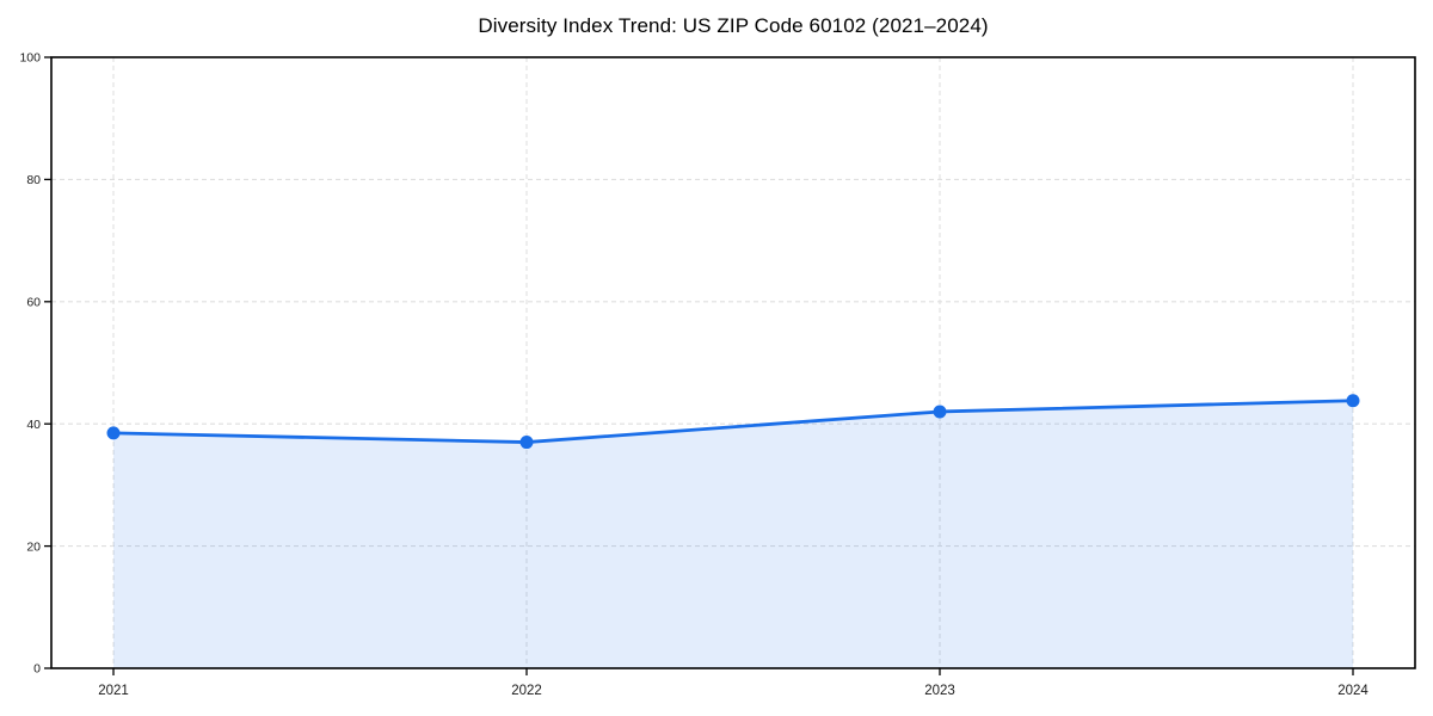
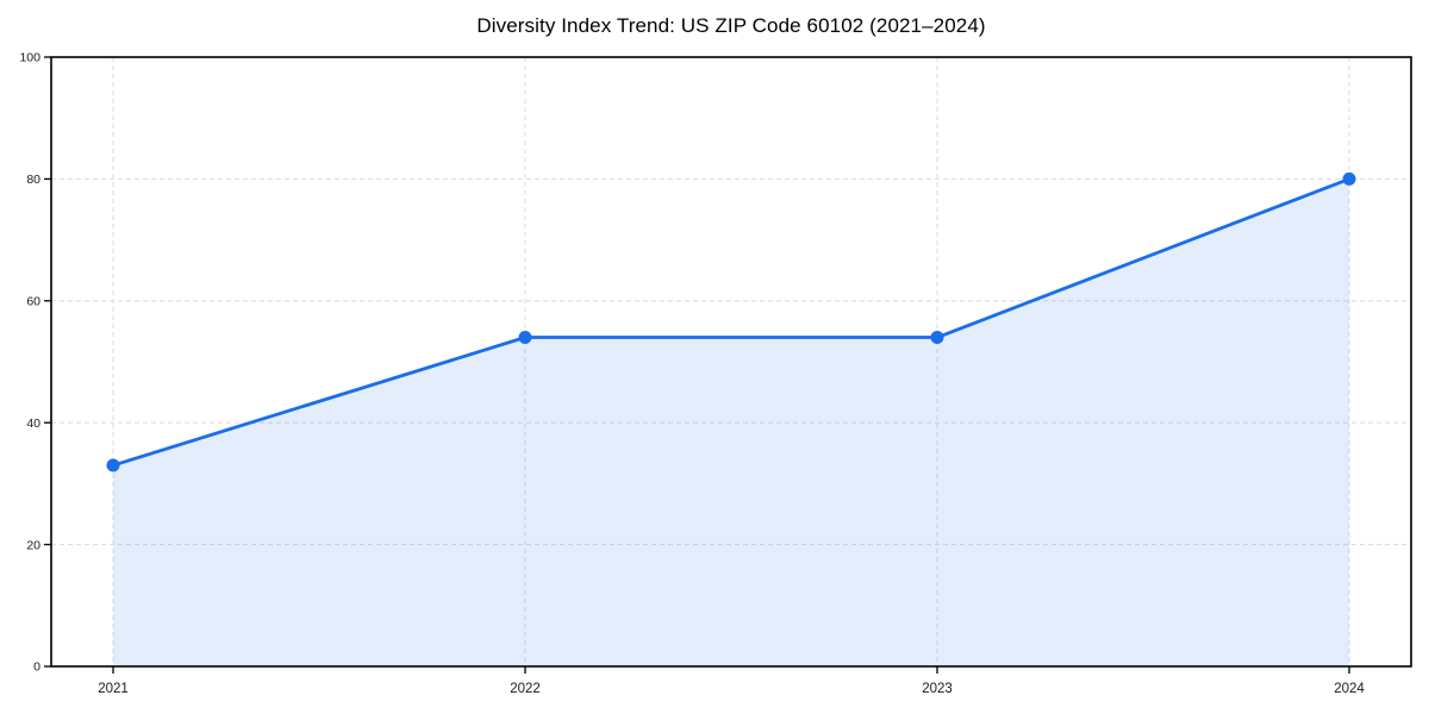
2021: 38 -> 33
2022: 37 -> 54
2023: 42 -> 54
2024: 44 -> 80
